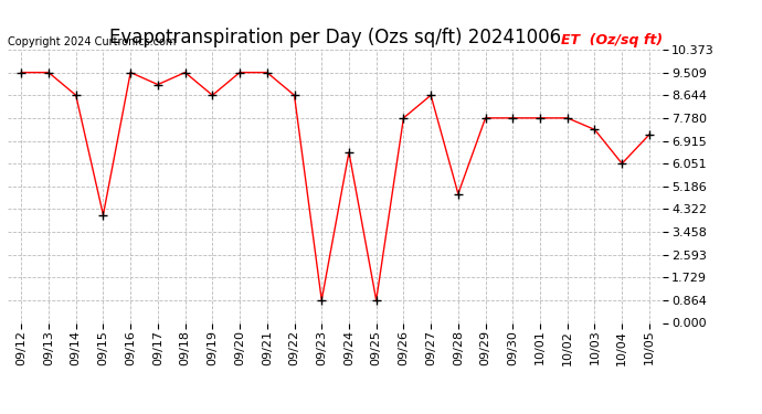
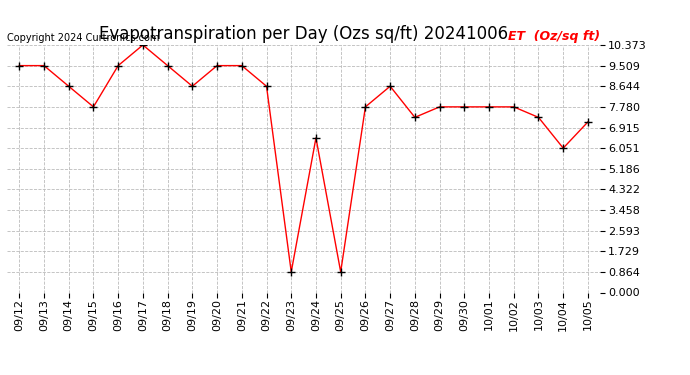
09/15: 4.10 -> 7.78
09/17: 9.05 -> 10.37
09/28: 4.90 -> 7.34
